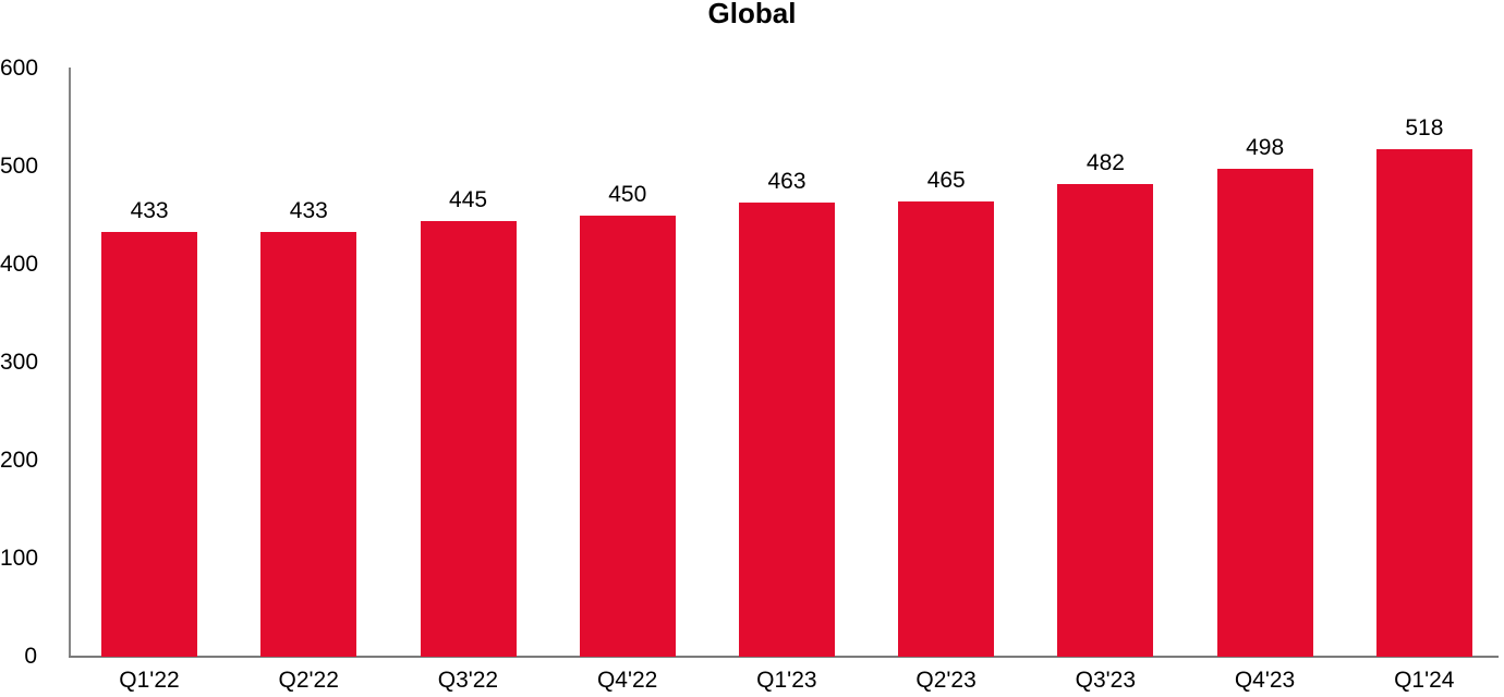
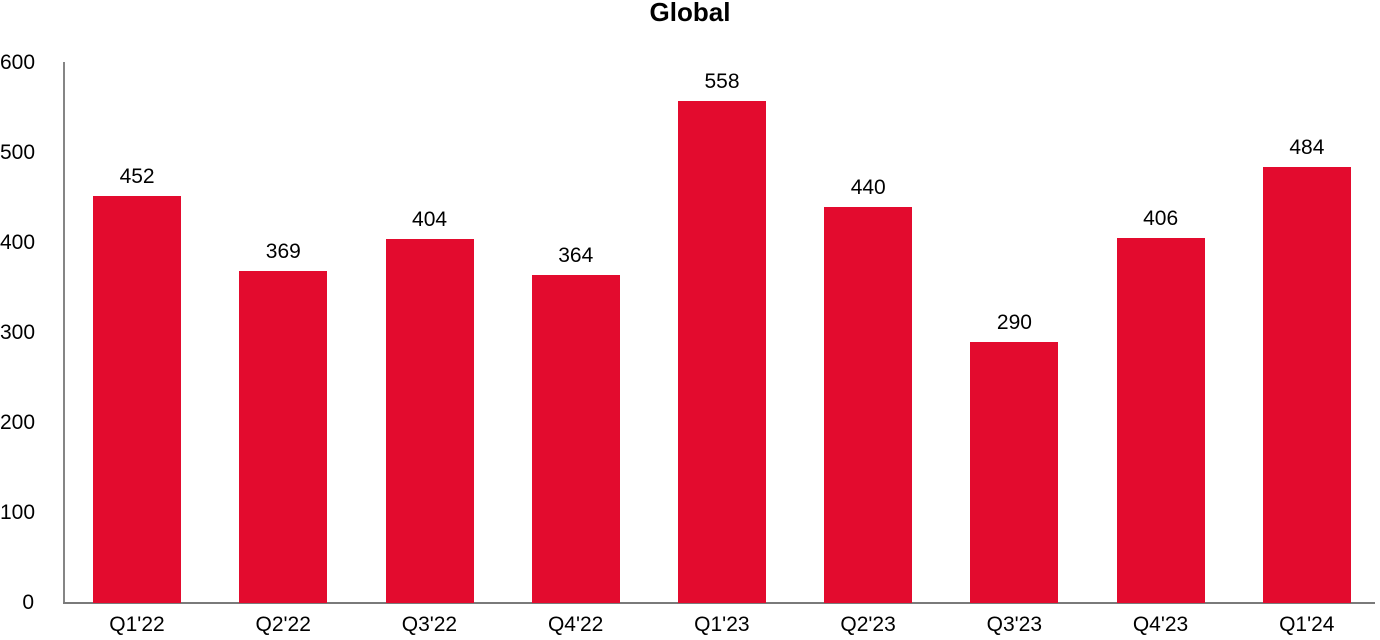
Q1'22: 433 -> 452
Q2'22: 433 -> 369
Q3'22: 445 -> 404
Q4'22: 450 -> 364
Q1'23: 463 -> 558
Q2'23: 465 -> 440
Q3'23: 482 -> 290
Q4'23: 498 -> 406
Q1'24: 518 -> 484
